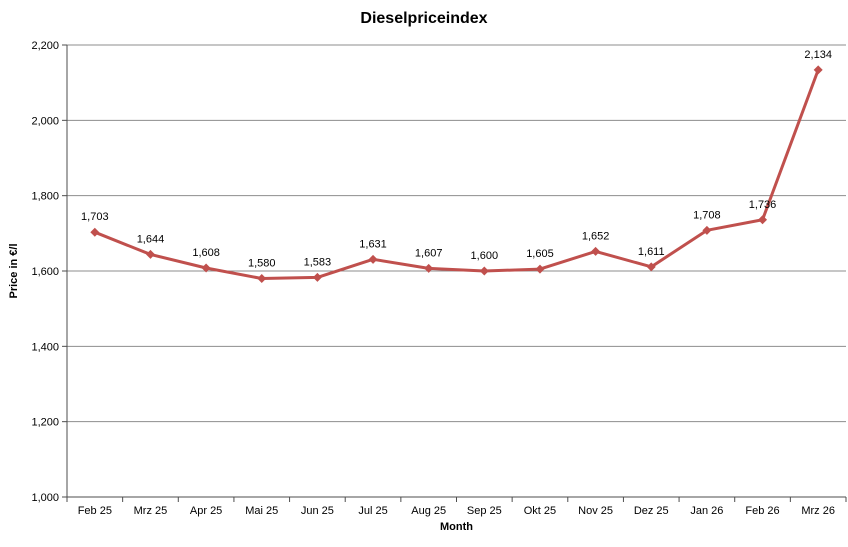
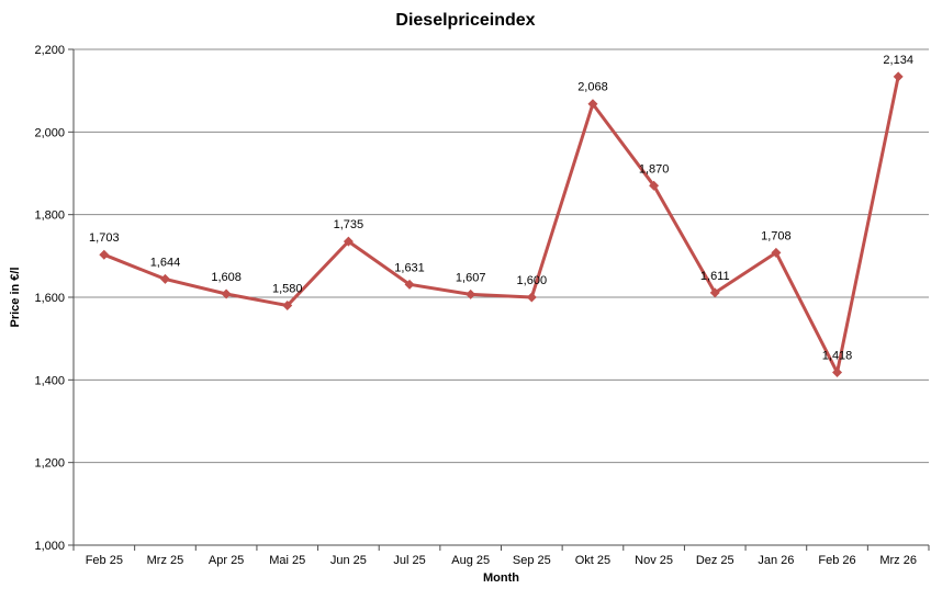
Jun 25: 1,583 -> 1,735
Okt 25: 1,605 -> 2,068
Nov 25: 1,652 -> 1,870
Feb 26: 1,736 -> 1,418
